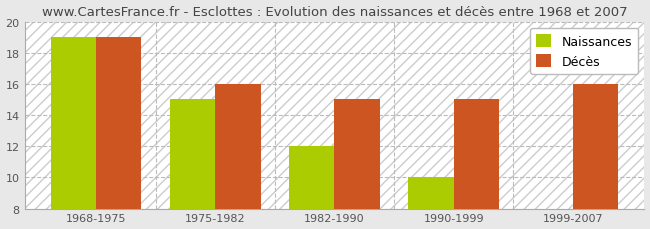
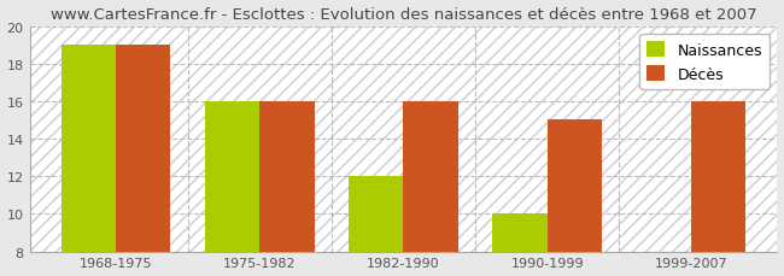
Naissances/1975-1982: 15 -> 16
Décès/1982-1990: 15 -> 16
